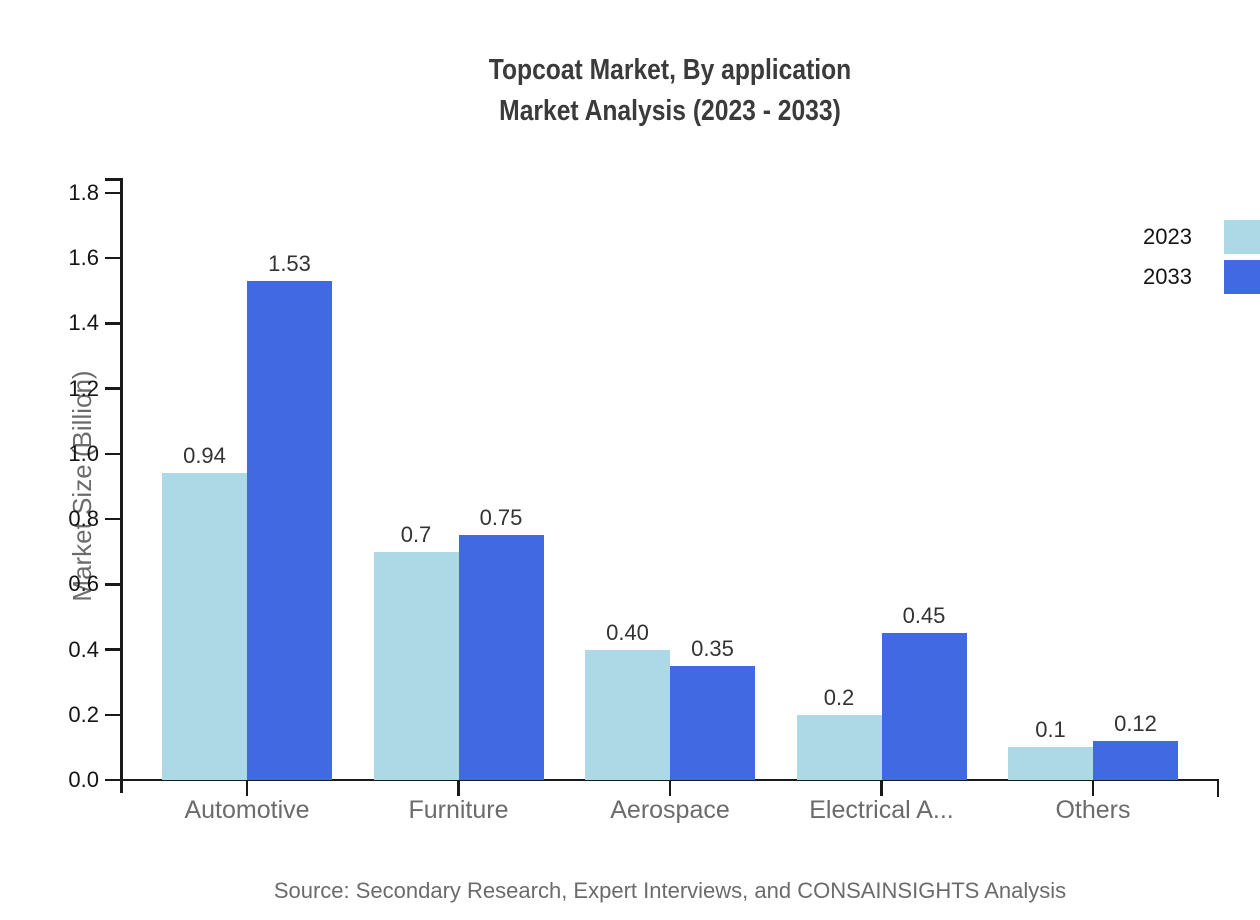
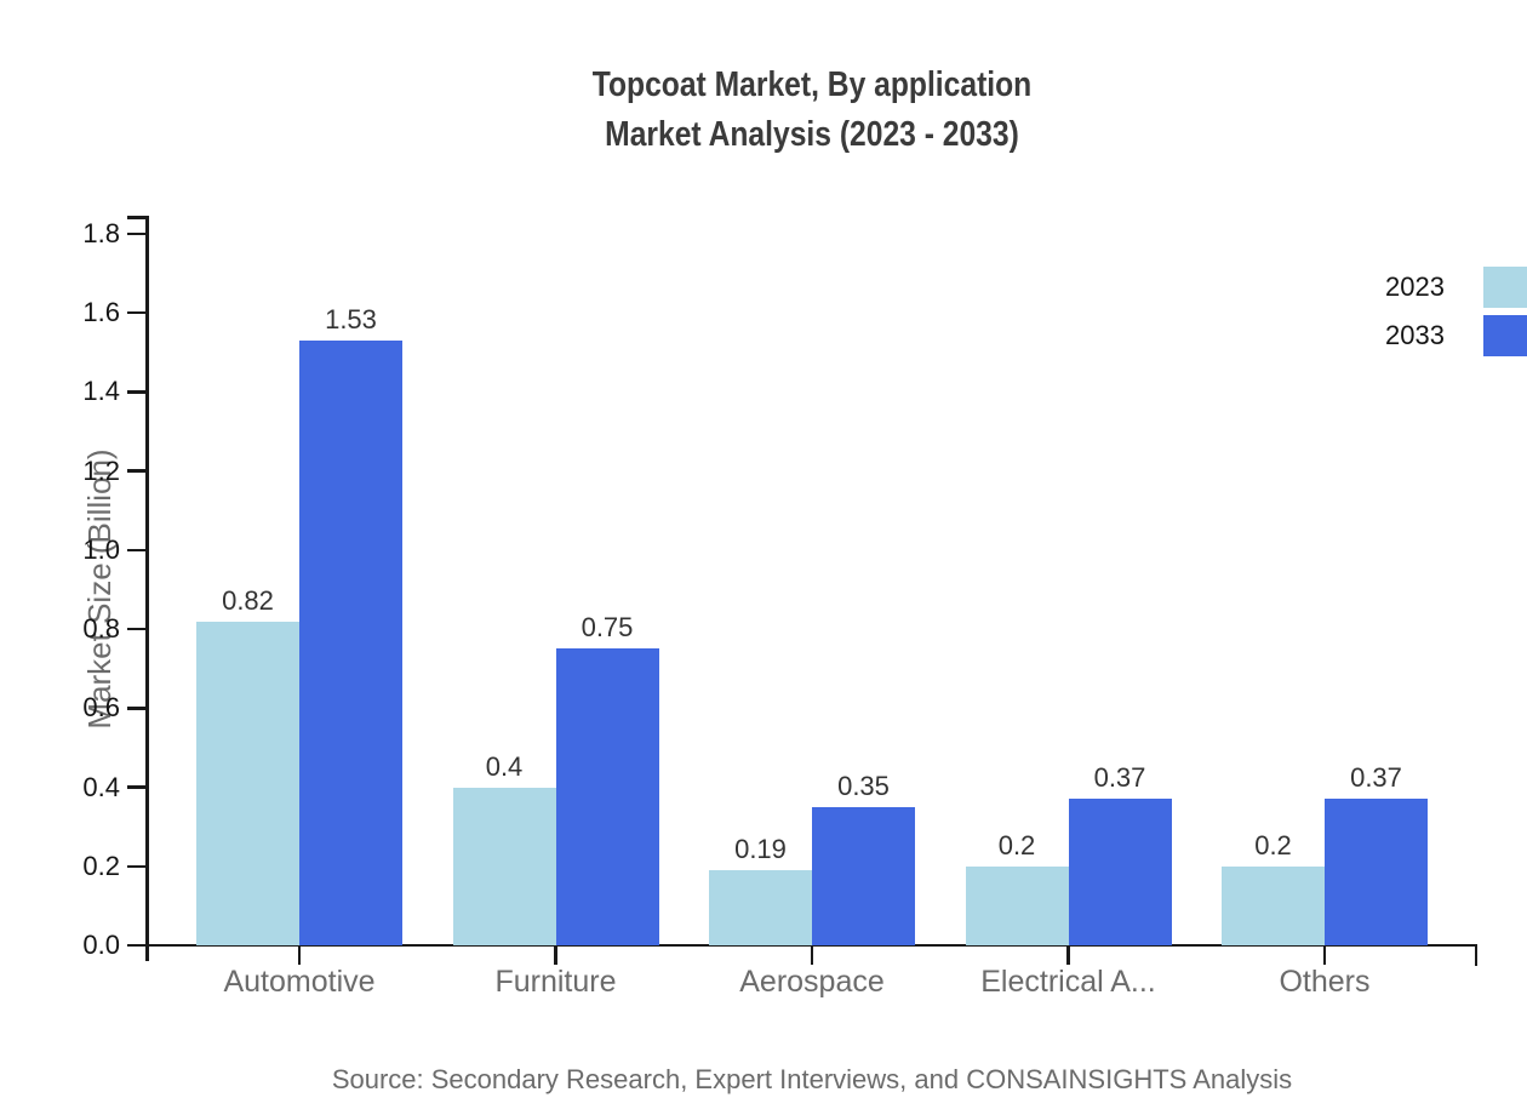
2023/Automotive: 0.94 -> 0.82
2023/Furniture: 0.7 -> 0.4
2023/Aerospace: 0.40 -> 0.19
2033/Electrical A...: 0.45 -> 0.37
2023/Others: 0.1 -> 0.2
2033/Others: 0.12 -> 0.37
